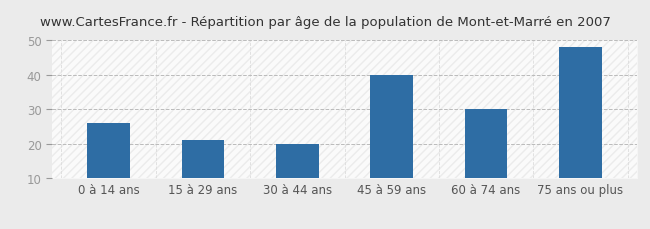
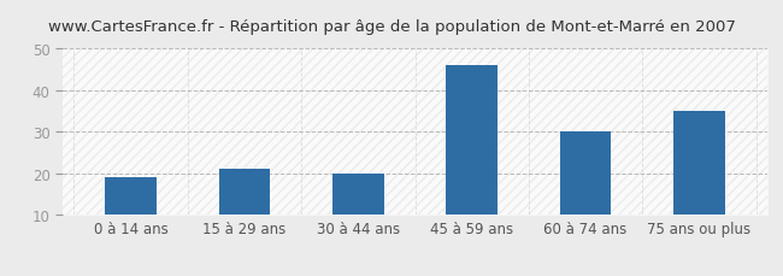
0 à 14 ans: 26 -> 19
45 à 59 ans: 40 -> 46
75 ans ou plus: 48 -> 35
